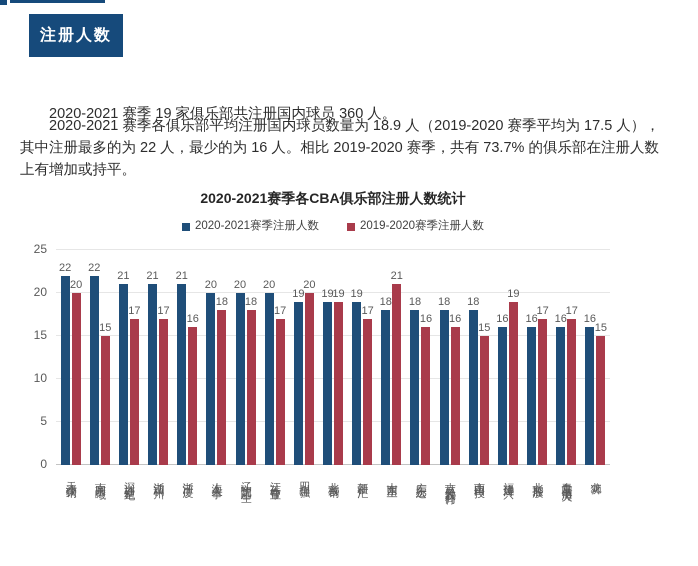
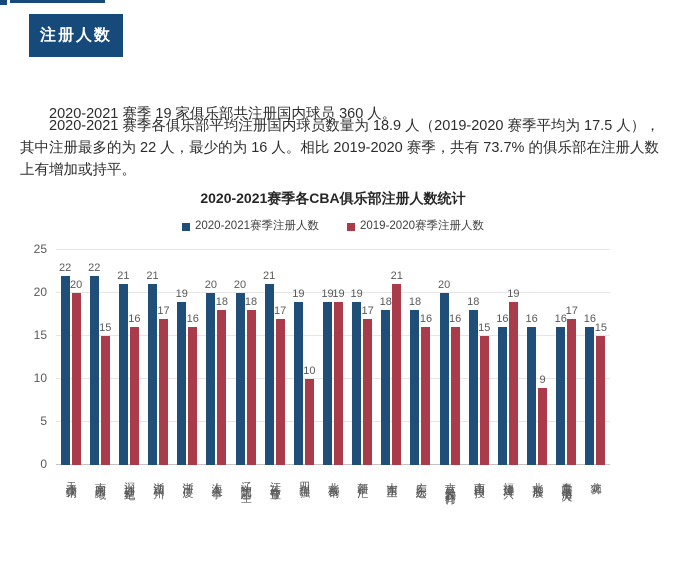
2019-2020赛季注册人数/深圳新世纪: 17 -> 16
2020-2021赛季注册人数/浙江广厦: 21 -> 19
2020-2021赛季注册人数/江苏肯帝亚: 20 -> 21
2019-2020赛季注册人数/四川金强: 20 -> 10
2020-2021赛季注册人数/吉林九台农商行: 18 -> 20
2019-2020赛季注册人数/北京控股: 17 -> 9
